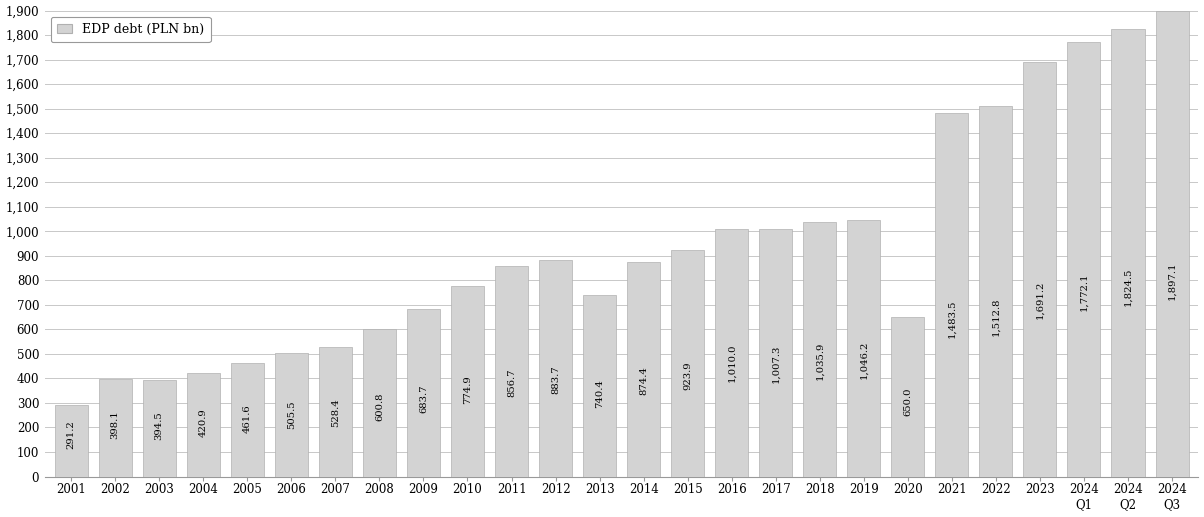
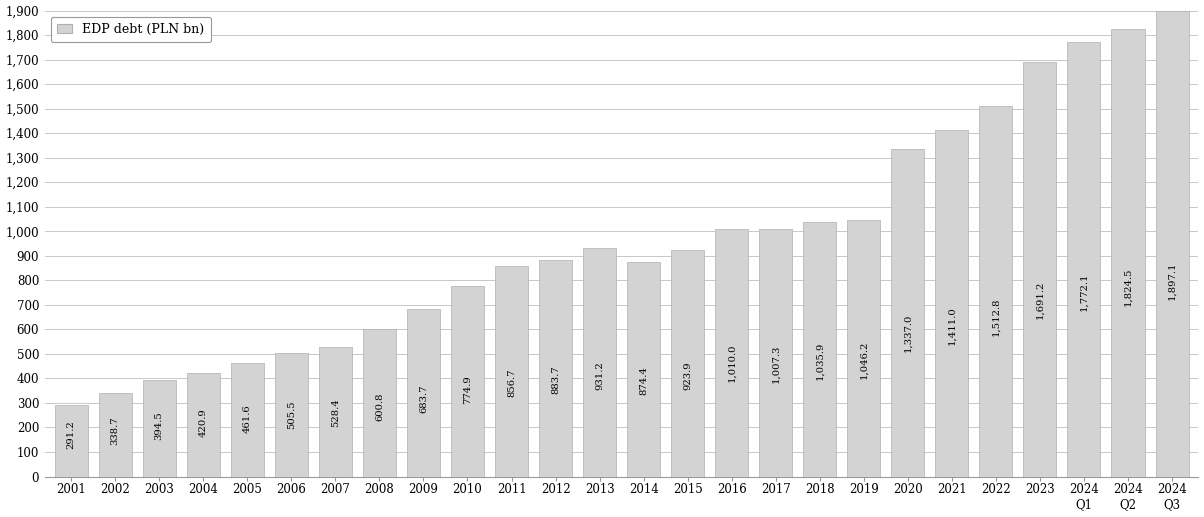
2002: 398.1 -> 338.7
2013: 740.4 -> 931.2
2020: 650.0 -> 1,337.0
2021: 1,483.5 -> 1,411.0
